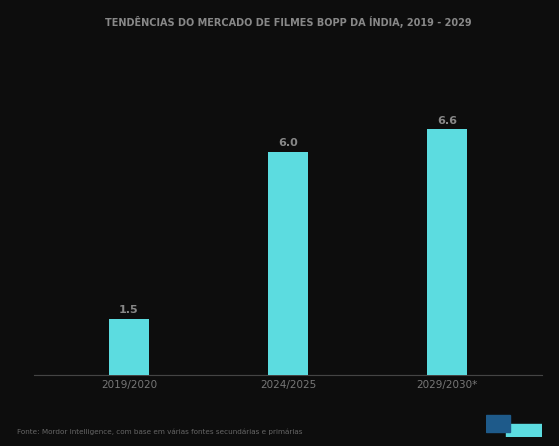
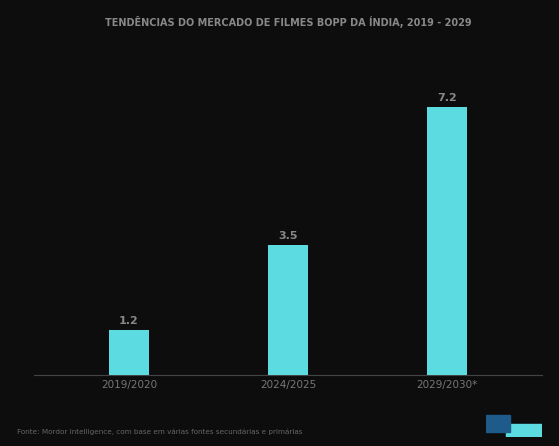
2019/2020: 1.5 -> 1.2
2024/2025: 6.0 -> 3.5
2029/2030*: 6.6 -> 7.2
